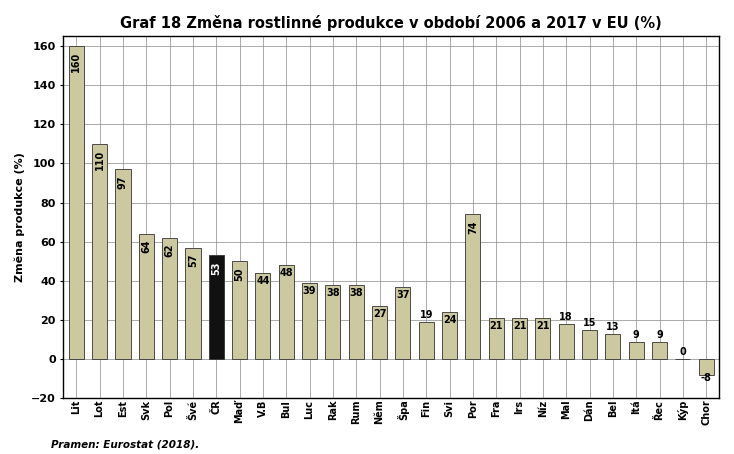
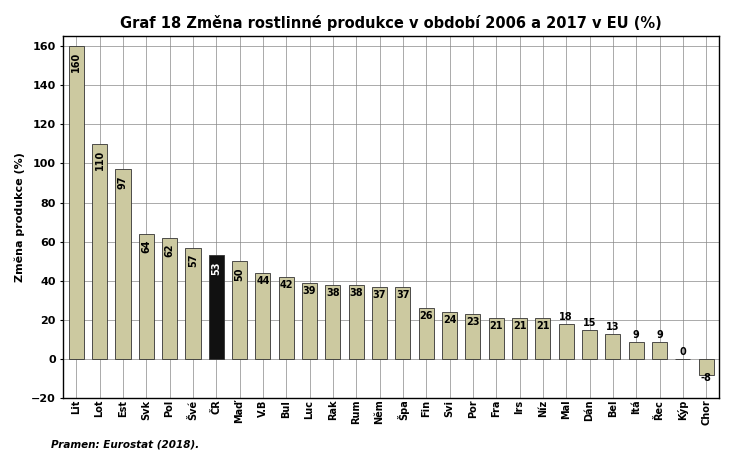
Bul: 48 -> 42
Něm: 27 -> 37
Fin: 19 -> 26
Por: 74 -> 23
